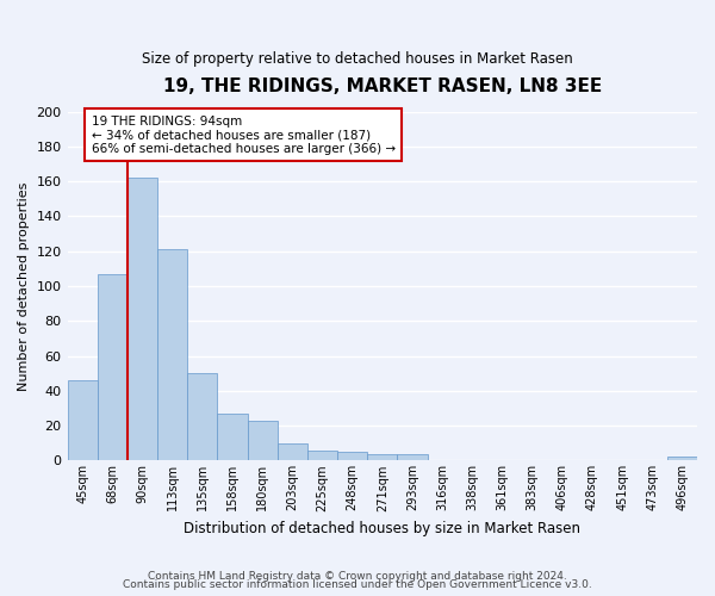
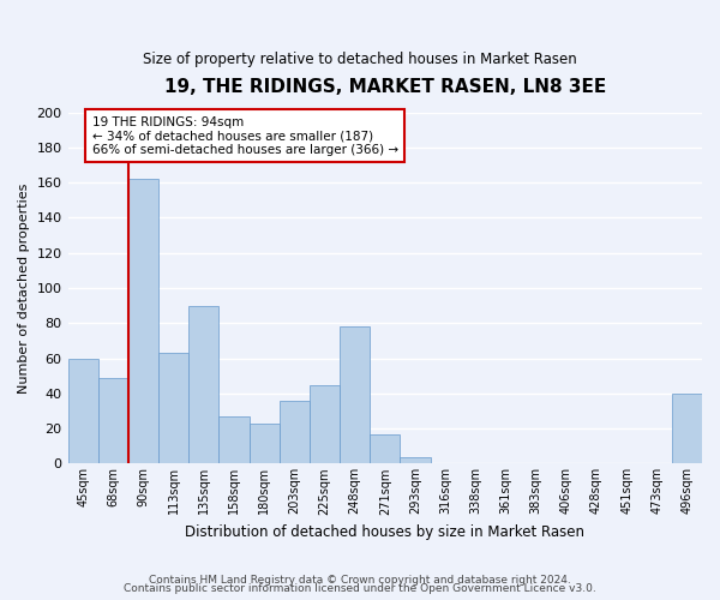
45sqm: 46 -> 60
68sqm: 107 -> 49
113sqm: 121 -> 63
135sqm: 50 -> 90
203sqm: 10 -> 36
225sqm: 6 -> 45
248sqm: 5 -> 78
271sqm: 4 -> 17
496sqm: 2 -> 40
